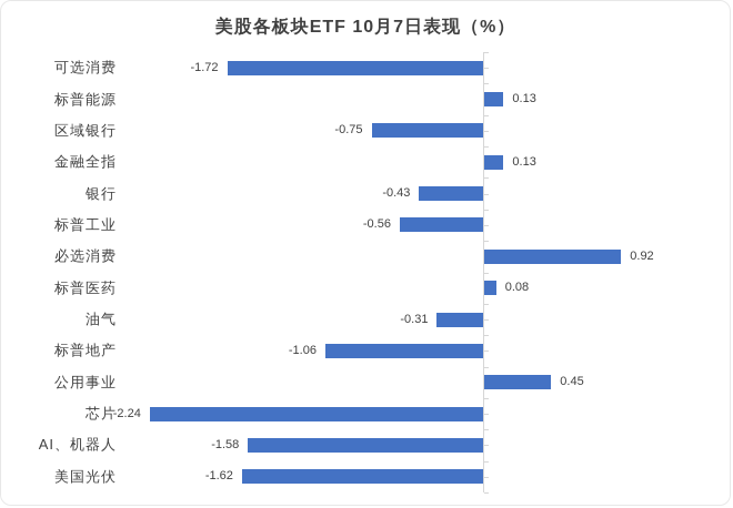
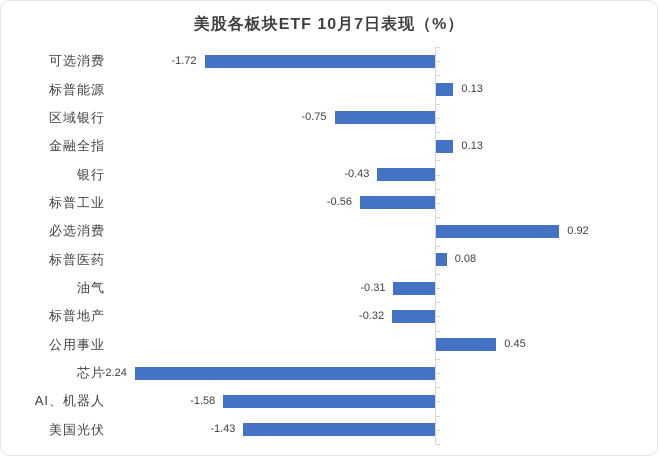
标普地产: -1.06 -> -0.32
美国光伏: -1.62 -> -1.43
